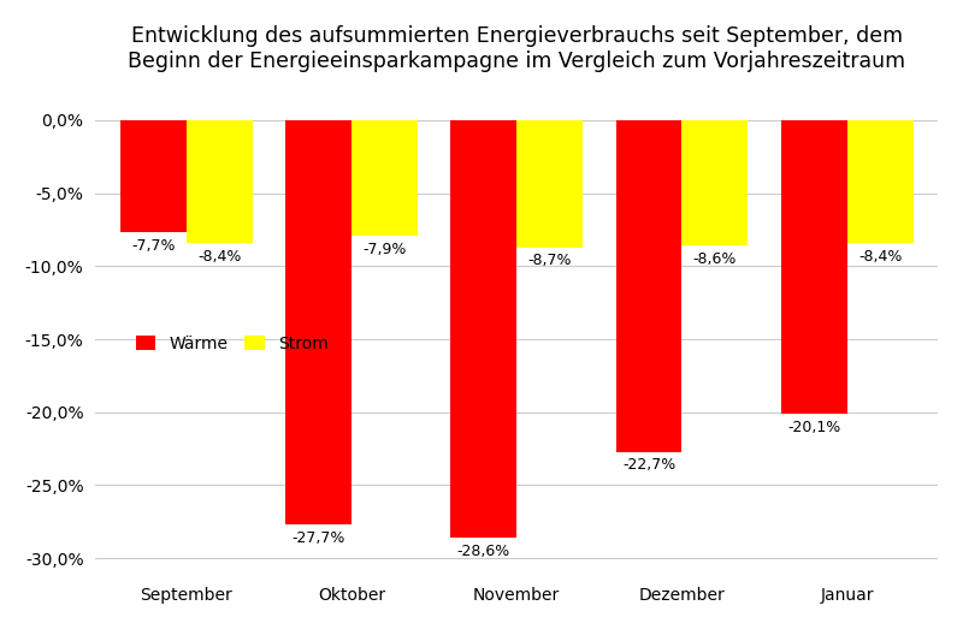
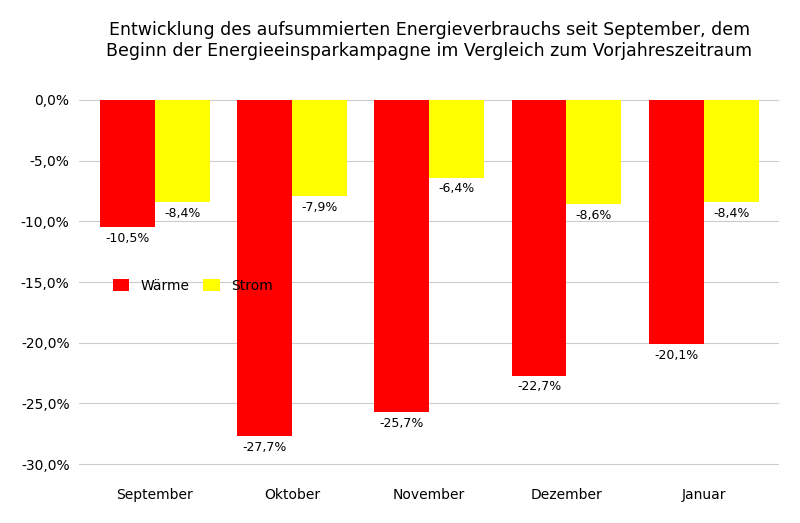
Wärme/September: -7,7% -> -10,5%
Wärme/November: -28,6% -> -25,7%
Strom/November: -8,7% -> -6,4%
